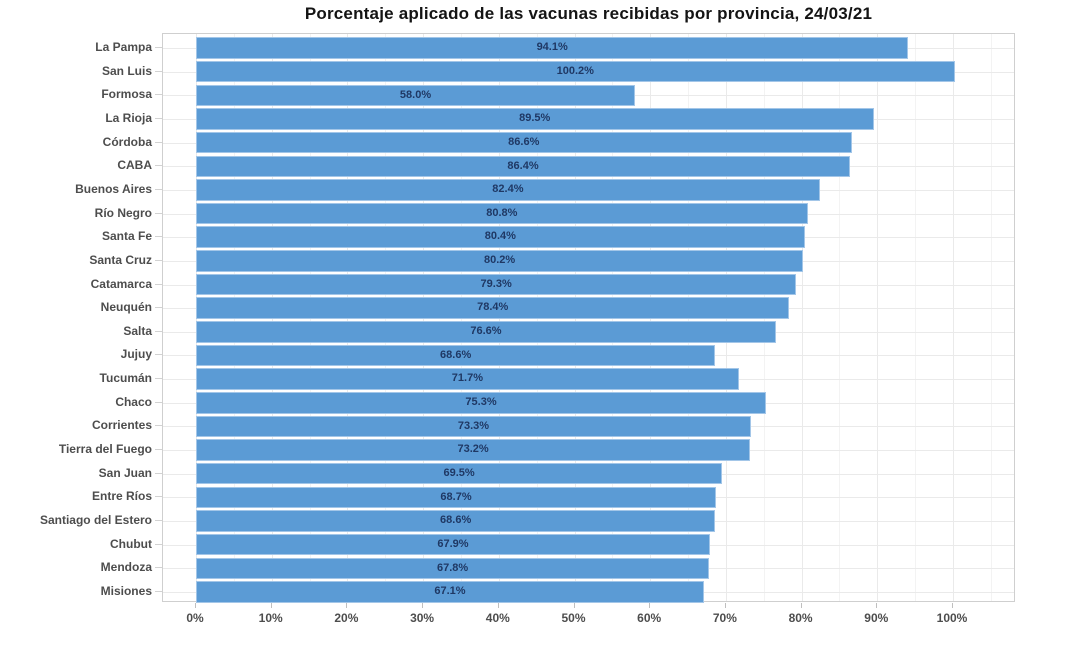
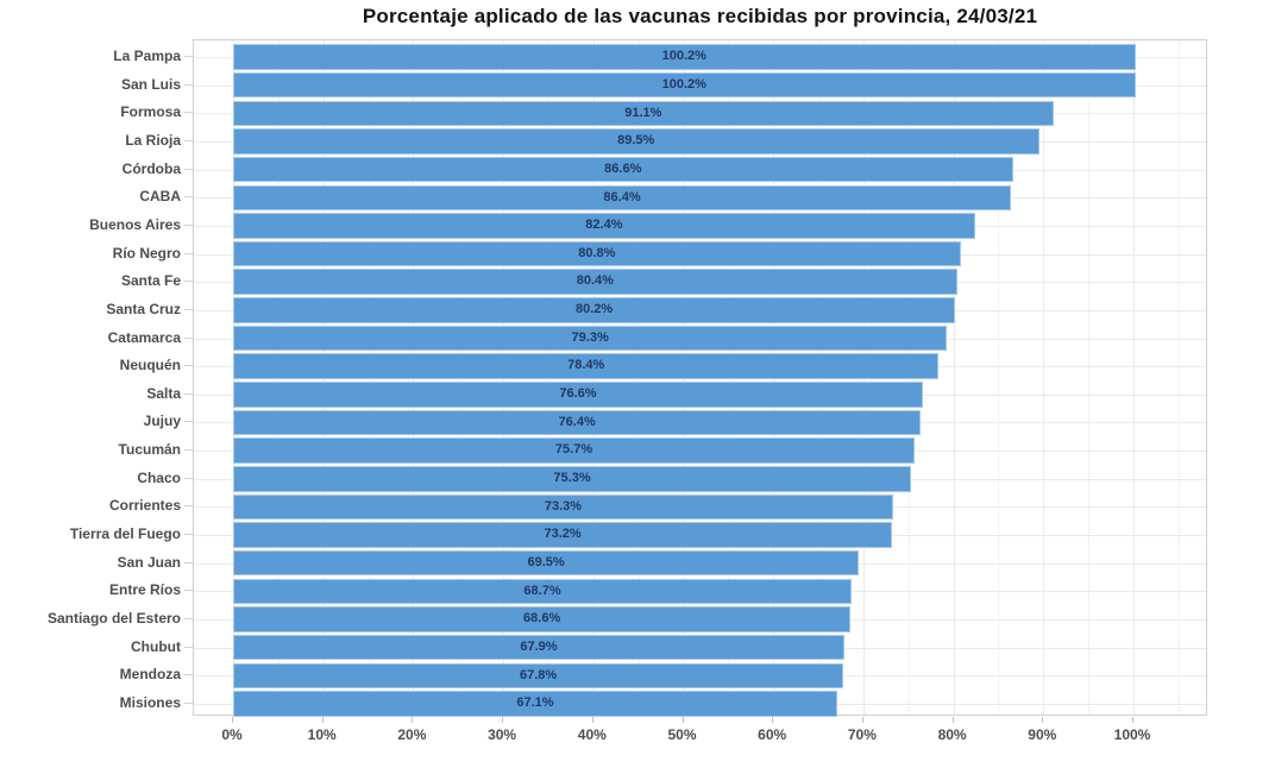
La Pampa: 94.1% -> 100.2%
Formosa: 58.0% -> 91.1%
Jujuy: 68.6% -> 76.4%
Tucumán: 71.7% -> 75.7%
